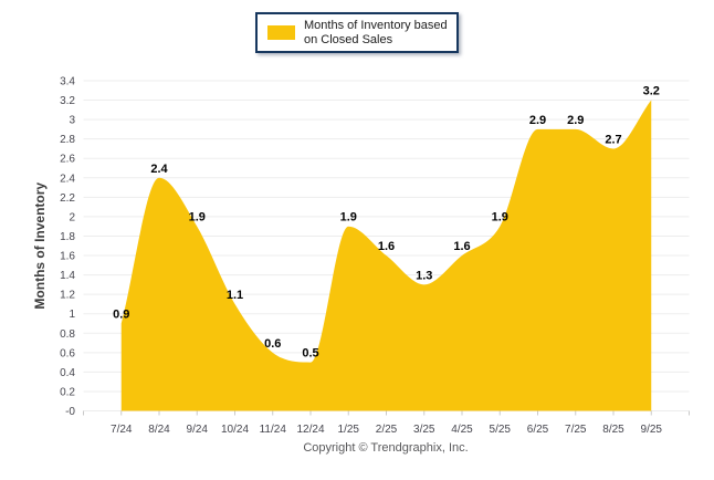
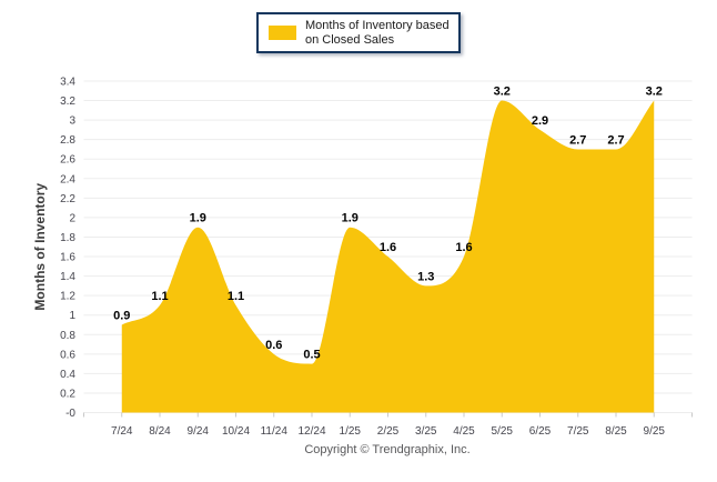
8/24: 2.4 -> 1.1
5/25: 1.9 -> 3.2
7/25: 2.9 -> 2.7
